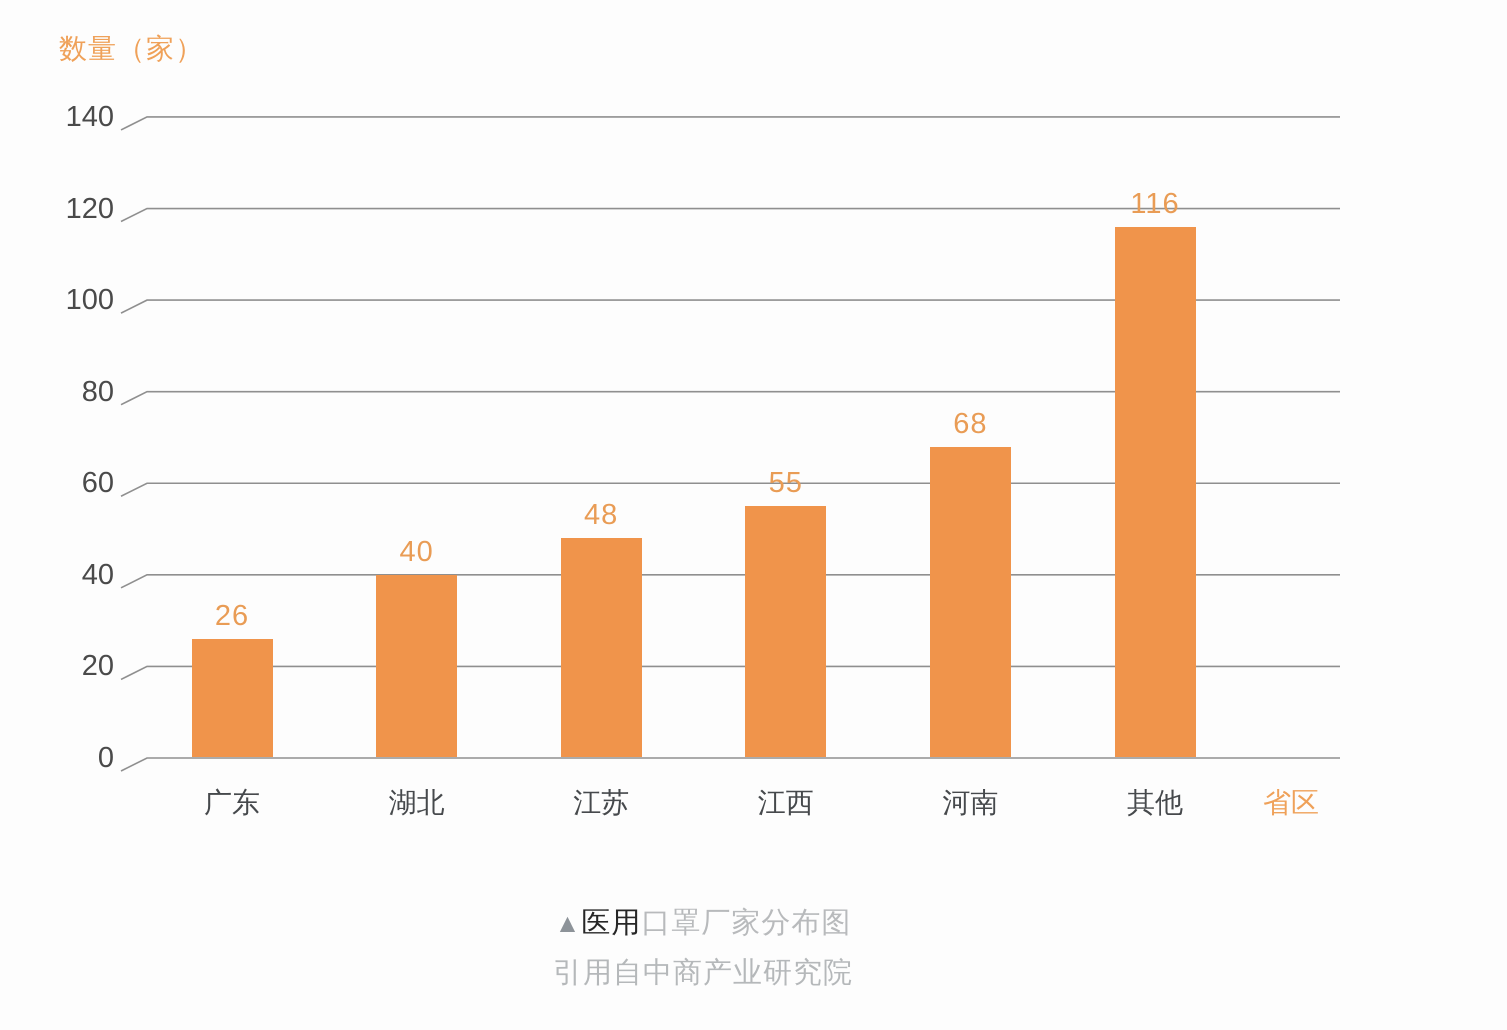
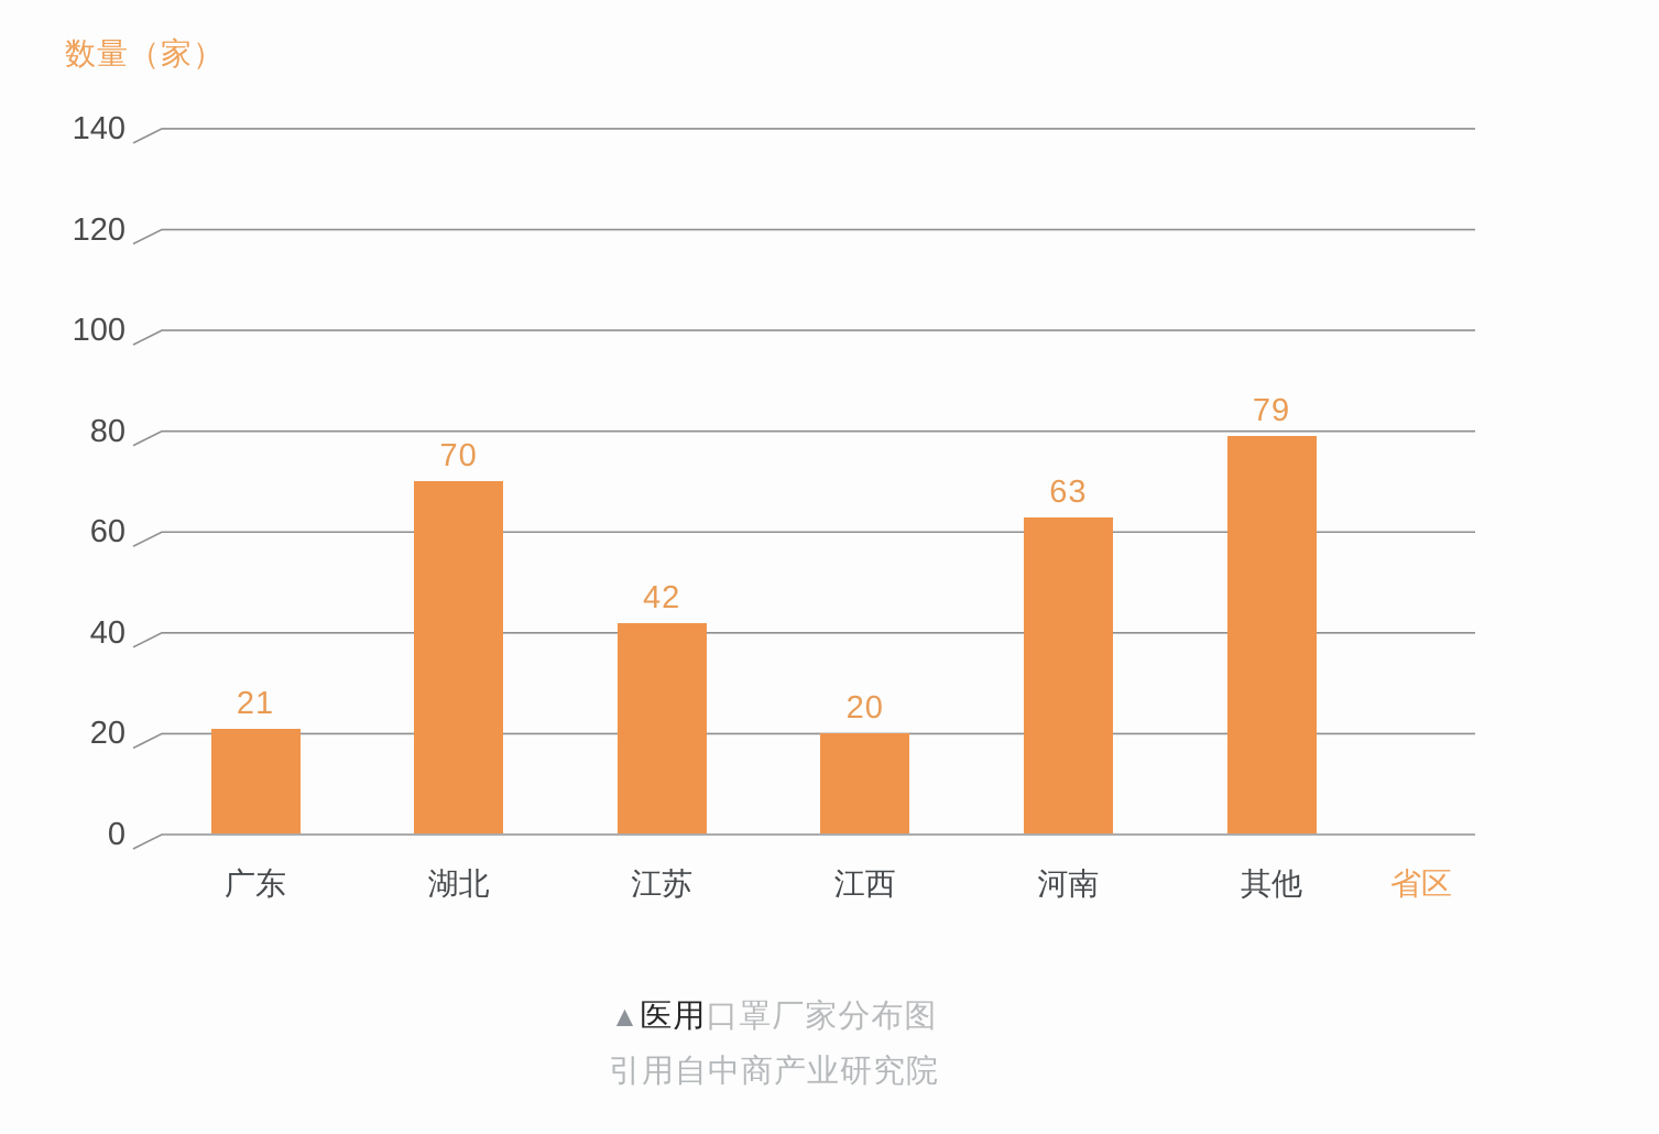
广东: 26 -> 21
湖北: 40 -> 70
江苏: 48 -> 42
江西: 55 -> 20
河南: 68 -> 63
其他: 116 -> 79
